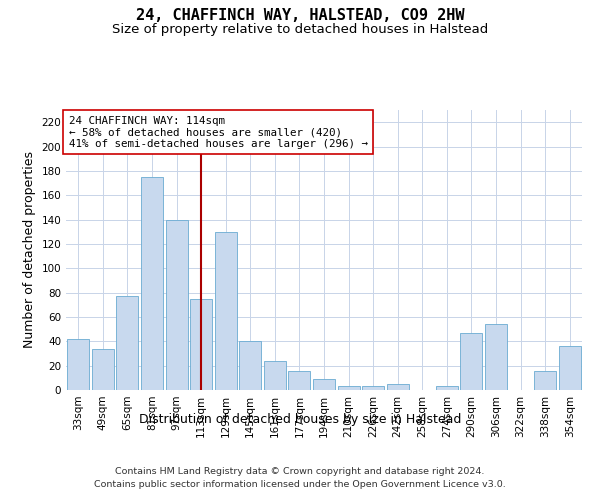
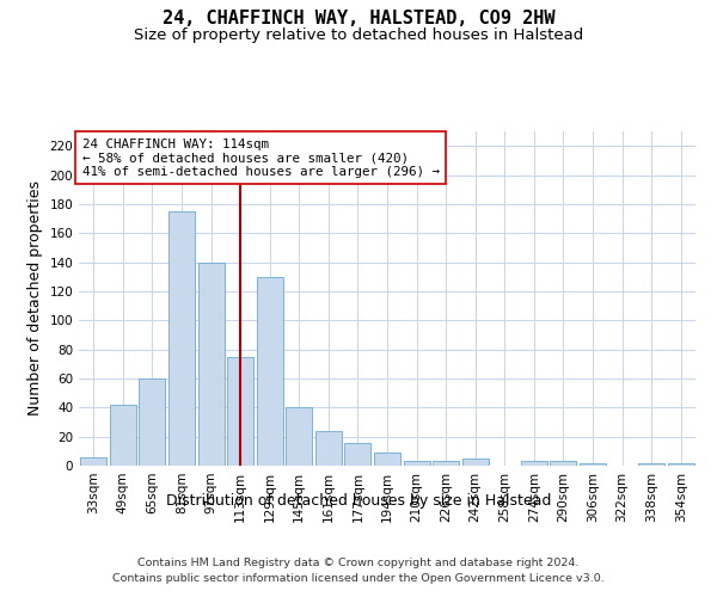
33sqm: 42 -> 6
49sqm: 34 -> 42
65sqm: 77 -> 60
290sqm: 47 -> 3
306sqm: 54 -> 2
338sqm: 16 -> 2
354sqm: 36 -> 2
